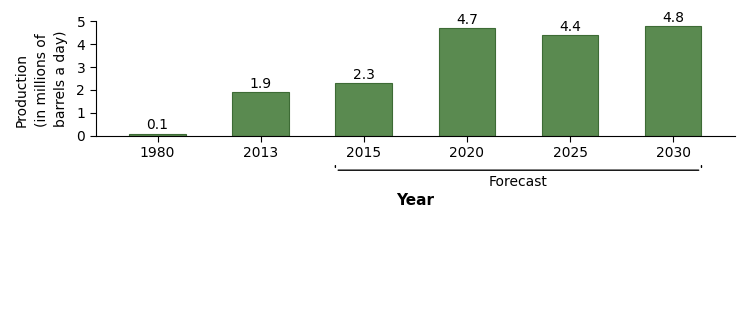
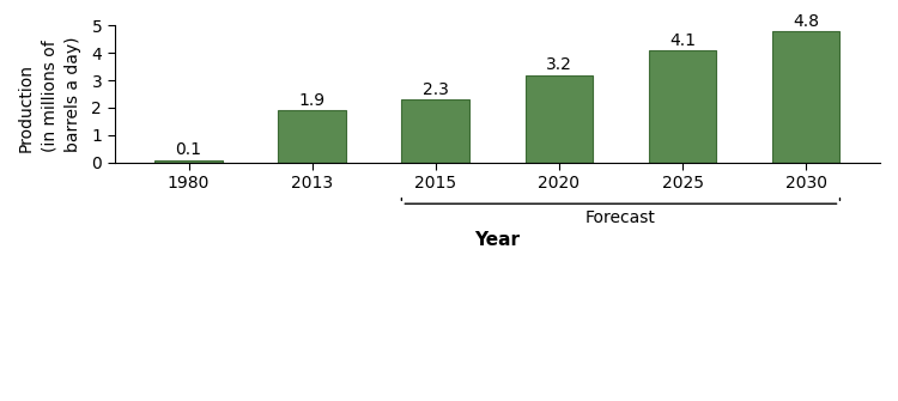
2020: 4.7 -> 3.2
2025: 4.4 -> 4.1
